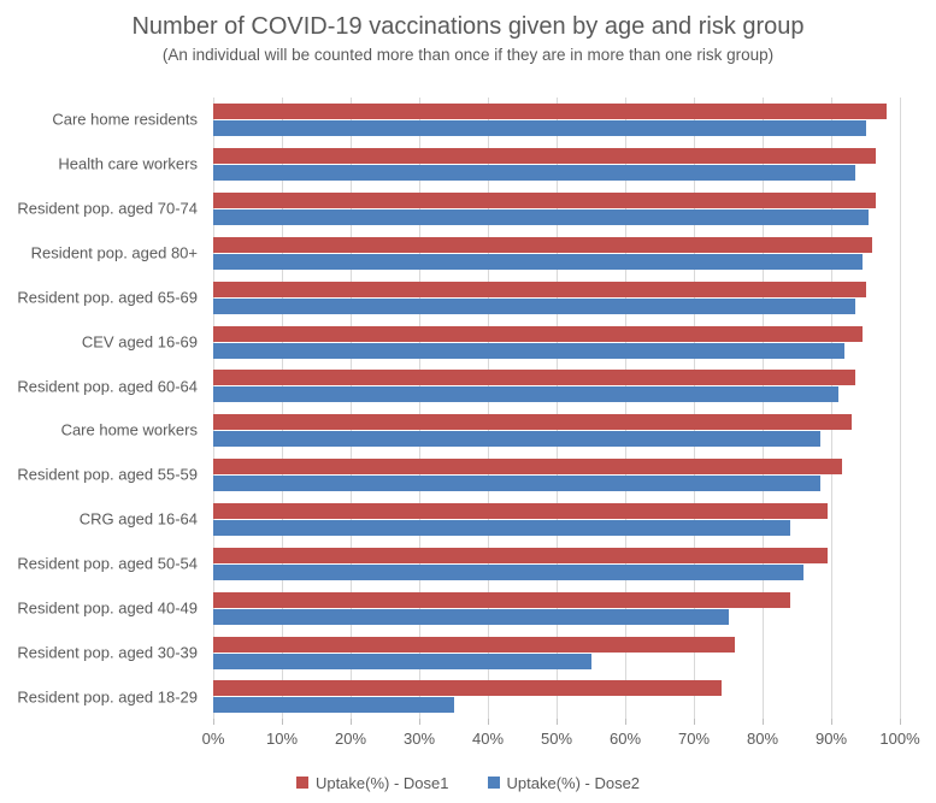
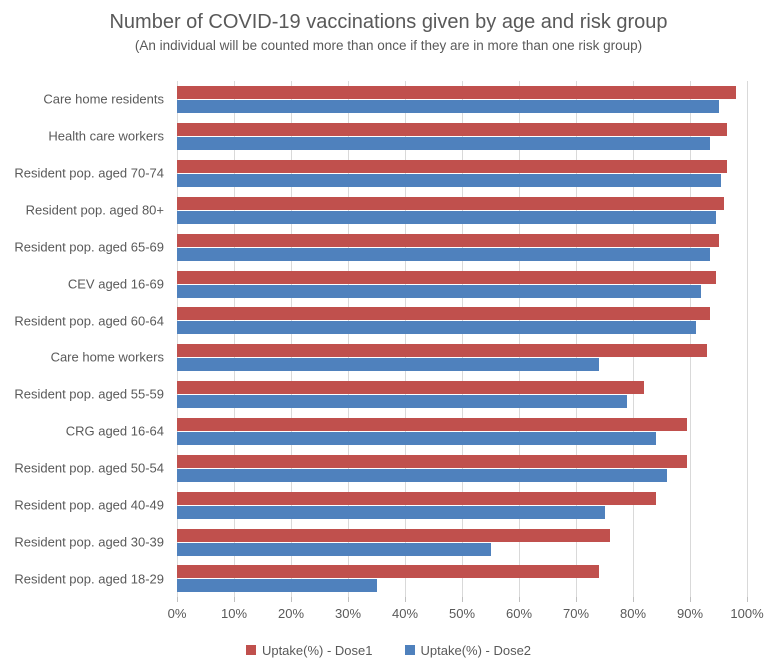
Uptake(%) - Dose2/Care home workers: 88% -> 74%
Uptake(%) - Dose1/Resident pop. aged 55-59: 92% -> 82%
Uptake(%) - Dose2/Resident pop. aged 55-59: 88% -> 79%
